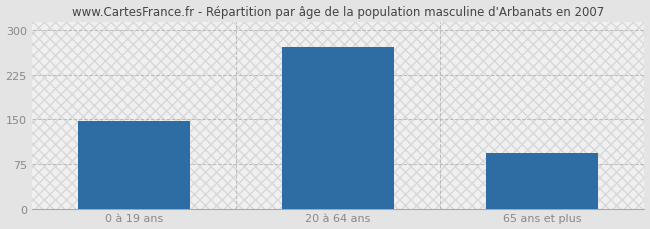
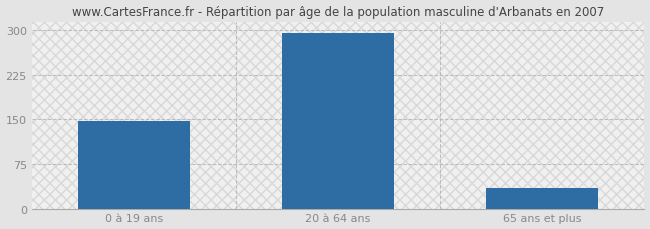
20 à 64 ans: 272 -> 296
65 ans et plus: 94 -> 35
